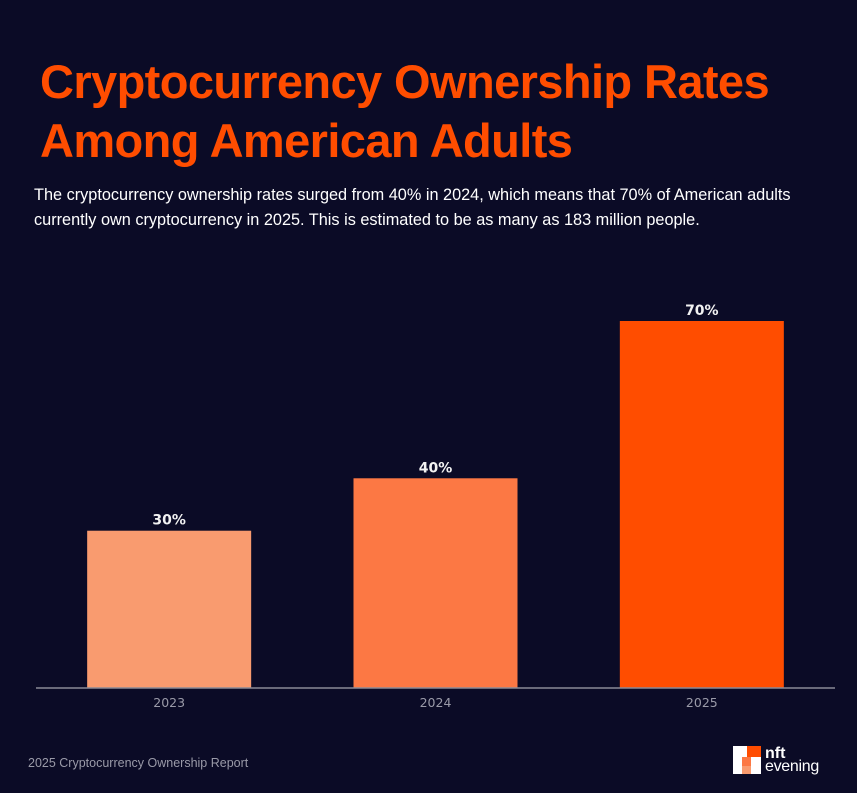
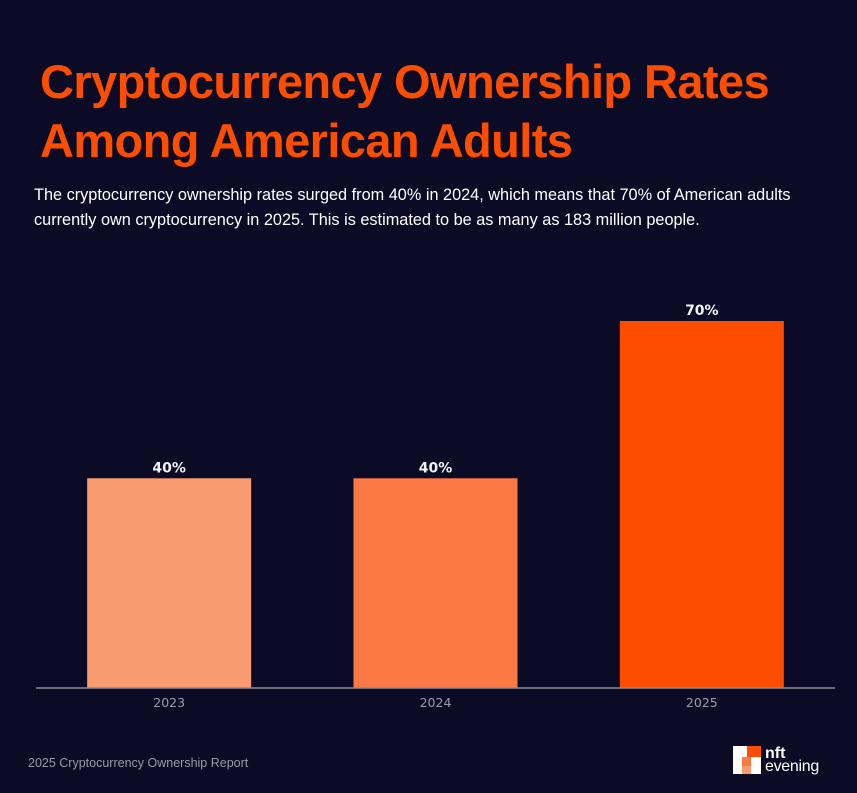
2023: 30% -> 40%
